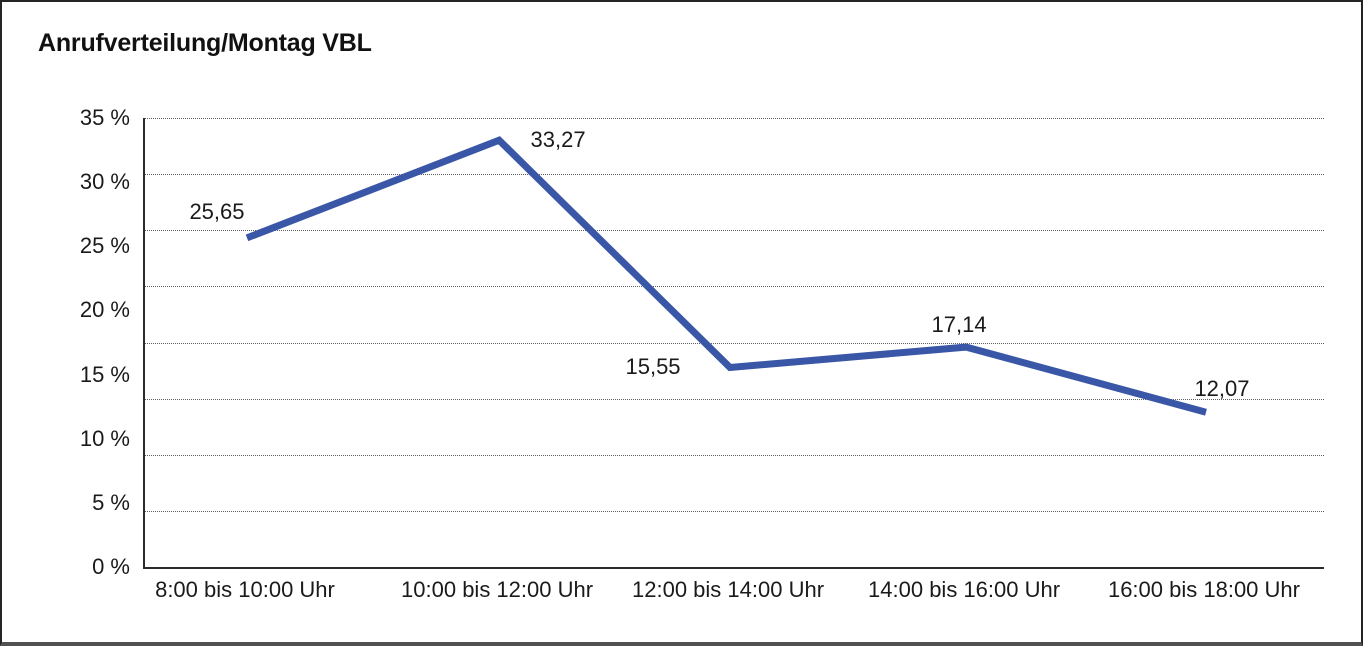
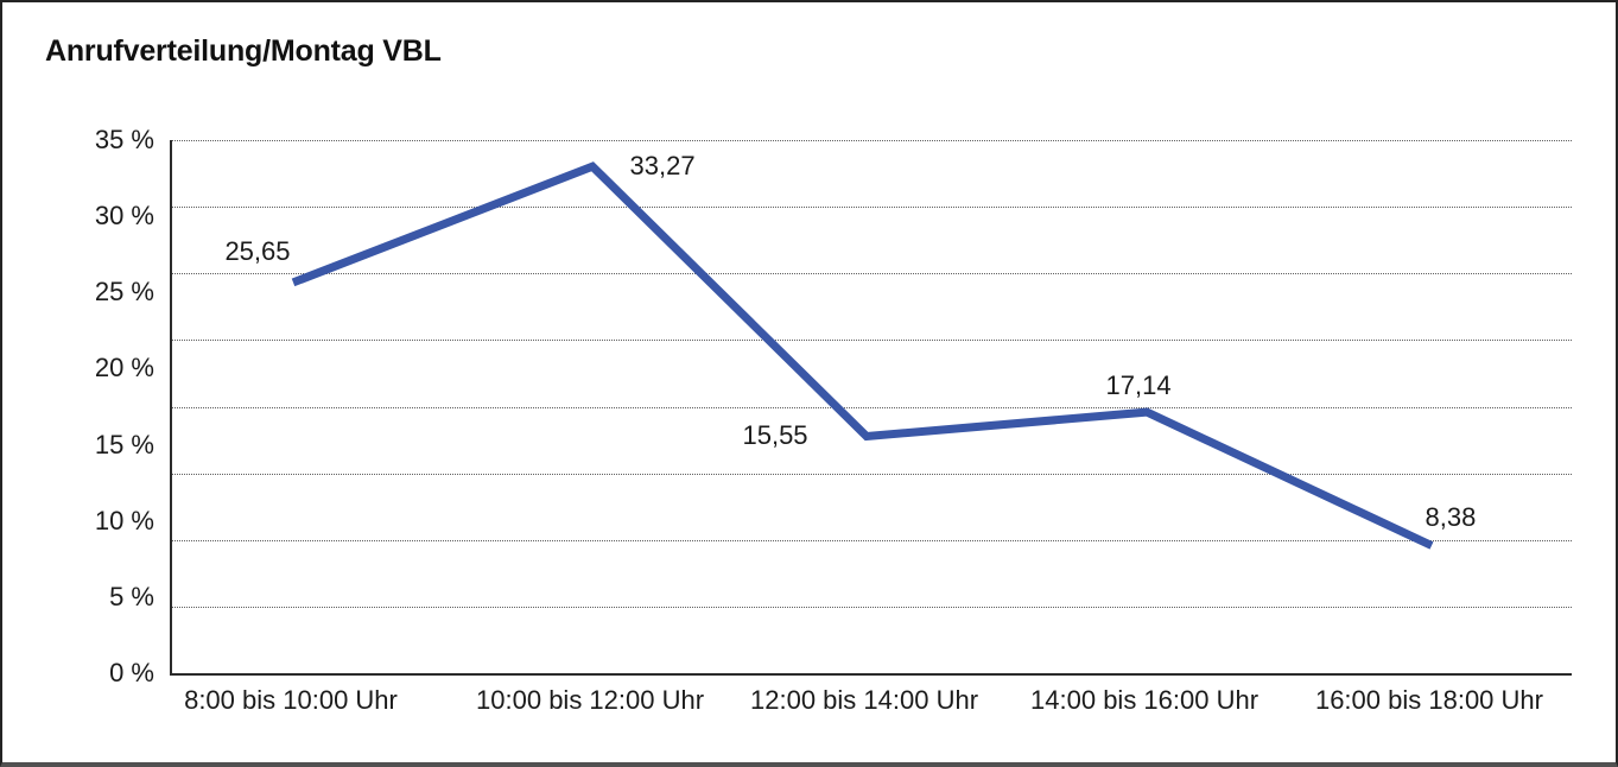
16:00 bis 18:00 Uhr: 12,07 -> 8,38
